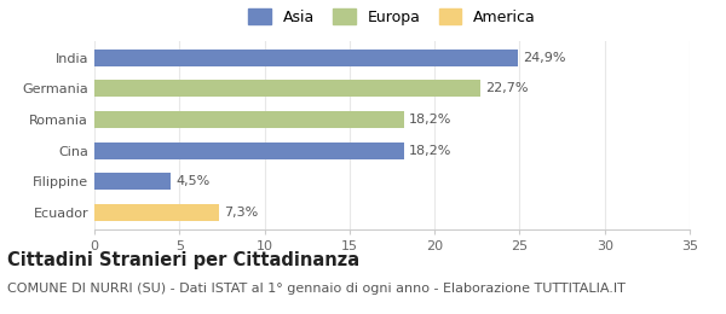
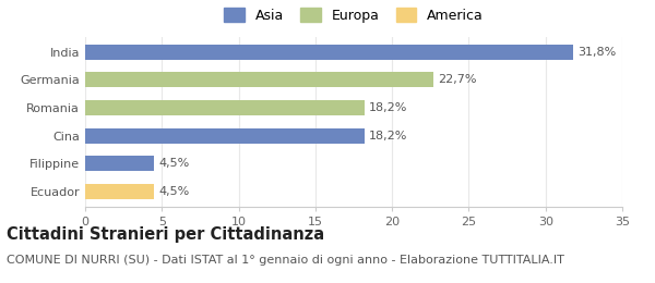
India: 24,9% -> 31,8%
Ecuador: 7,3% -> 4,5%
